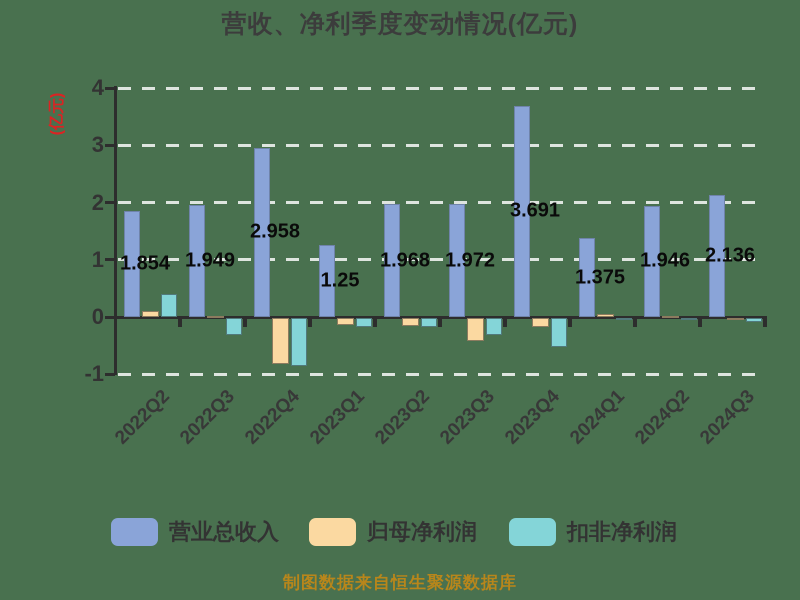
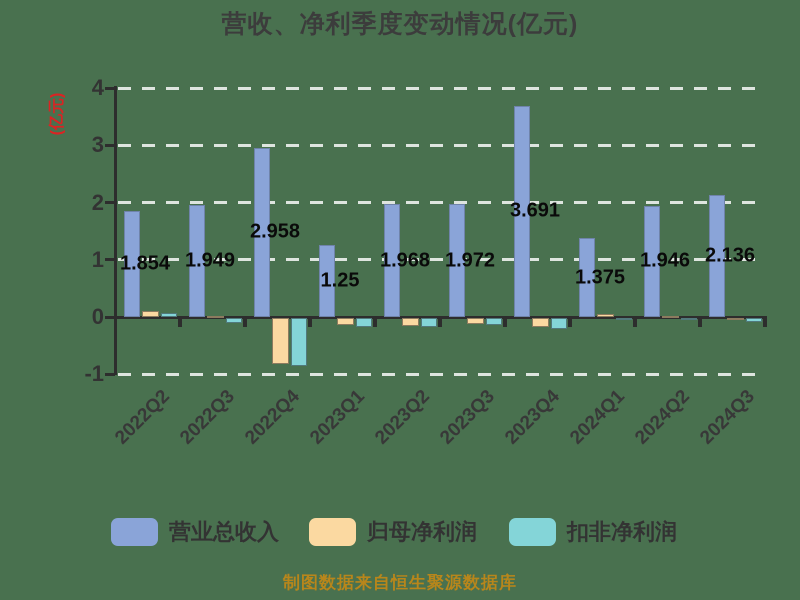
扣非净利润/2022Q2: 0.4 -> 0.1
扣非净利润/2022Q3: -0.3 -> -0.1
归母净利润/2023Q3: -0.4 -> -0.1
扣非净利润/2023Q3: -0.3 -> -0.1
扣非净利润/2023Q4: -0.5 -> -0.2
